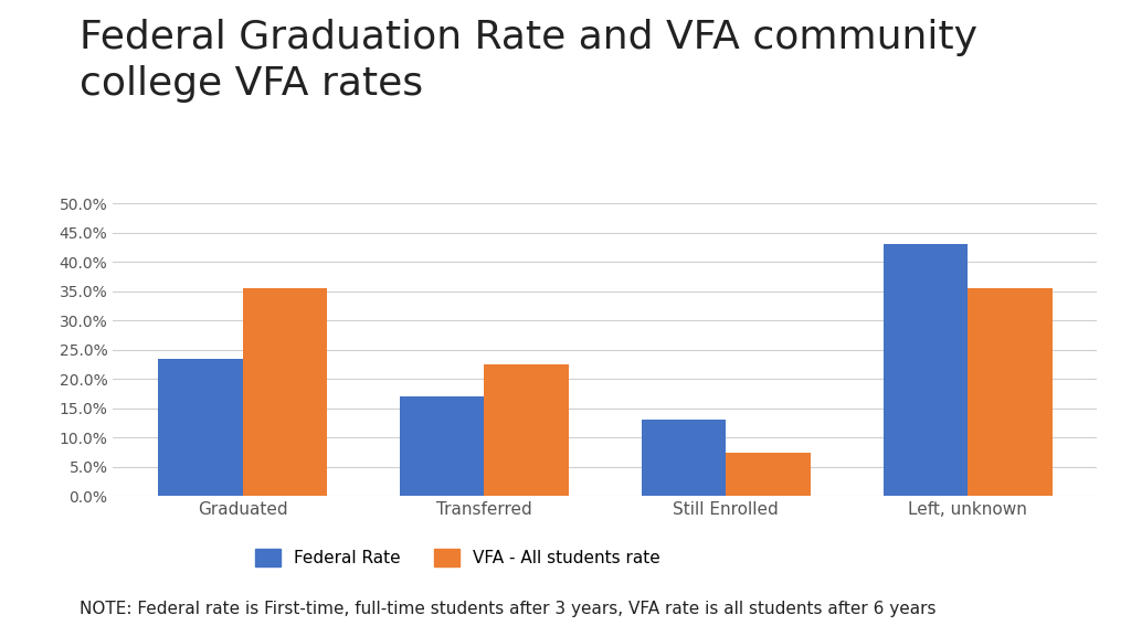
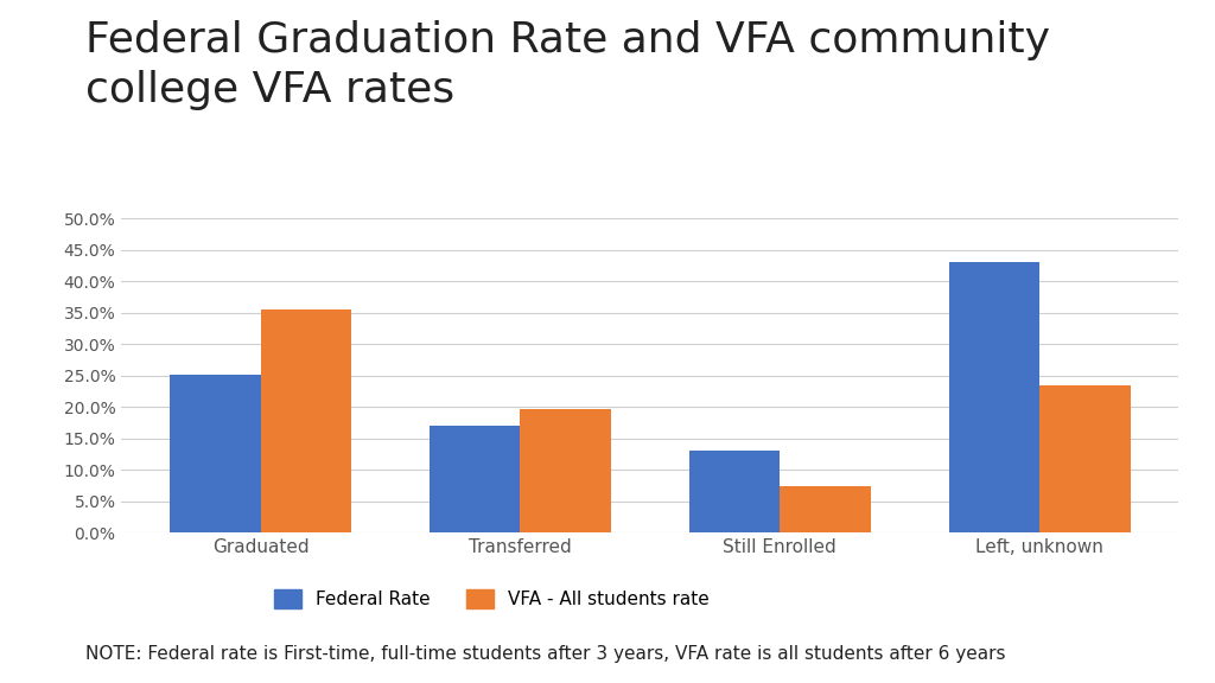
Federal Rate/Graduated: 23.5% -> 25.2%
VFA - All students rate/Transferred: 22.5% -> 19.6%
VFA - All students rate/Left, unknown: 35.5% -> 23.4%
